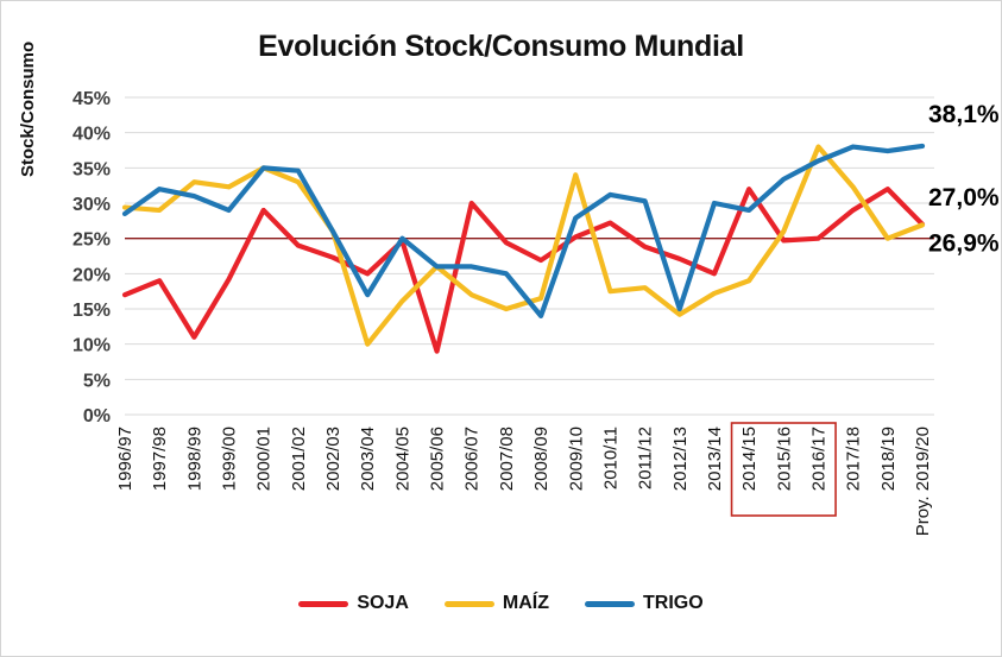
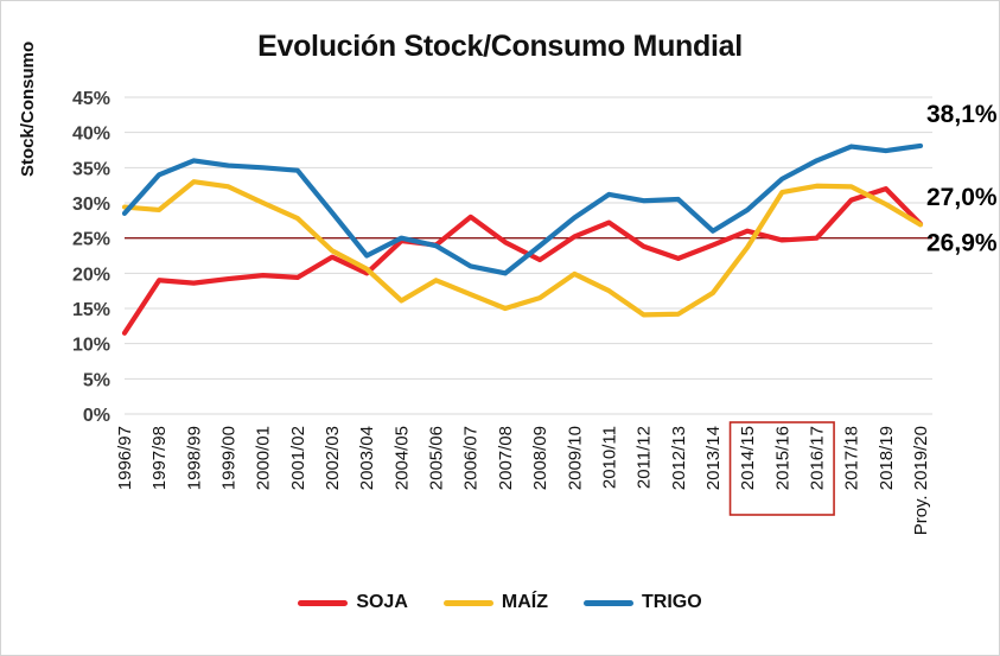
SOJA/1996/97: 17% -> 12%
TRIGO/1997/98: 32% -> 34%
SOJA/1998/99: 11% -> 19%
TRIGO/1998/99: 31% -> 36%
TRIGO/1999/00: 29% -> 35%
SOJA/2000/01: 29% -> 20%
MAÍZ/2000/01: 35% -> 30%
SOJA/2001/02: 24% -> 19%
MAÍZ/2001/02: 33% -> 28%
MAÍZ/2002/03: 26% -> 23%
TRIGO/2002/03: 26% -> 29%
MAÍZ/2003/04: 10% -> 21%
TRIGO/2003/04: 17% -> 22%
SOJA/2005/06: 9% -> 24%
MAÍZ/2005/06: 21% -> 19%
TRIGO/2005/06: 21% -> 24%
SOJA/2006/07: 30% -> 28%
TRIGO/2008/09: 14% -> 24%
MAÍZ/2009/10: 34% -> 20%
MAÍZ/2011/12: 18% -> 14%
TRIGO/2012/13: 15% -> 30%
SOJA/2013/14: 20% -> 24%
TRIGO/2013/14: 30% -> 26%
SOJA/2014/15: 32% -> 26%
MAÍZ/2014/15: 19% -> 24%
MAÍZ/2015/16: 26% -> 32%
MAÍZ/2016/17: 38% -> 32%
SOJA/2017/18: 29% -> 30%
MAÍZ/2018/19: 25% -> 30%
